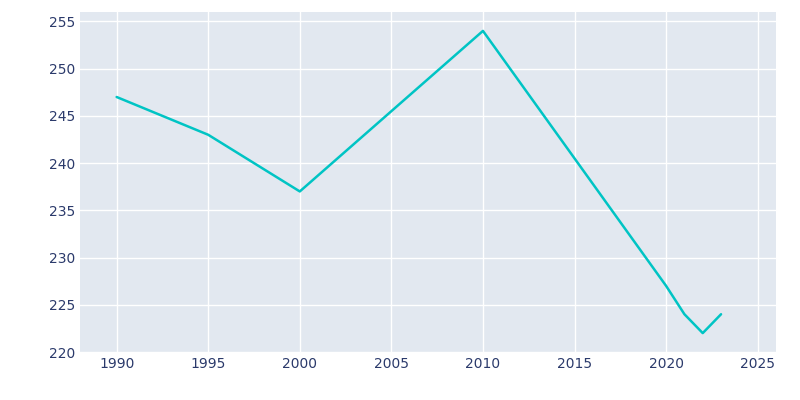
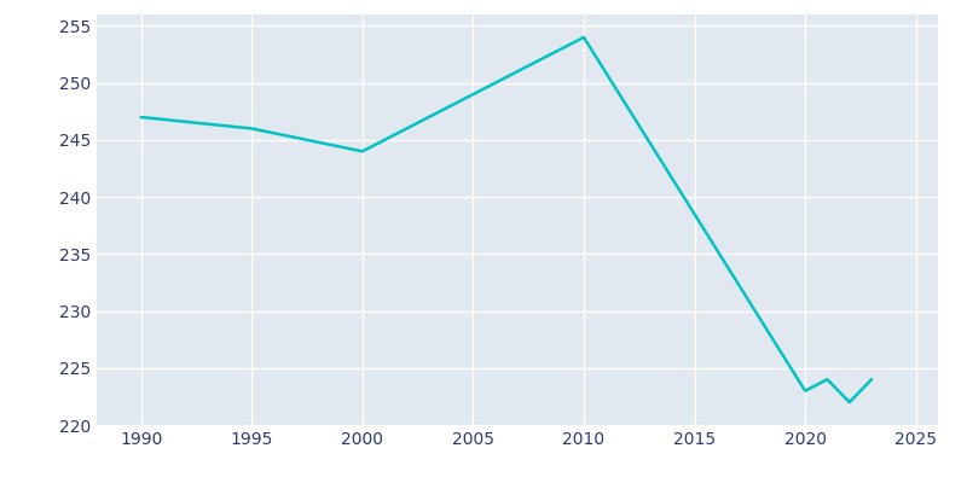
1995: 243 -> 246
2000: 237 -> 244
2020: 227 -> 223
